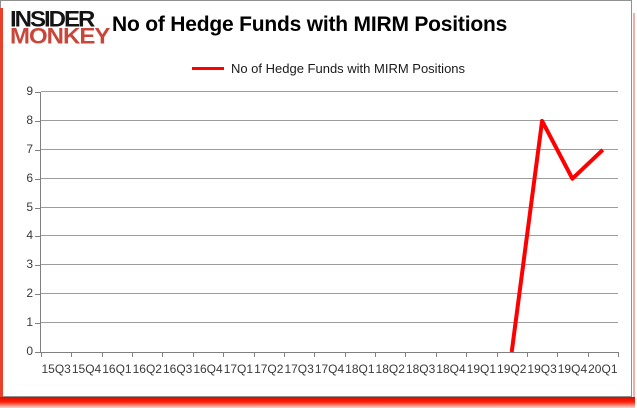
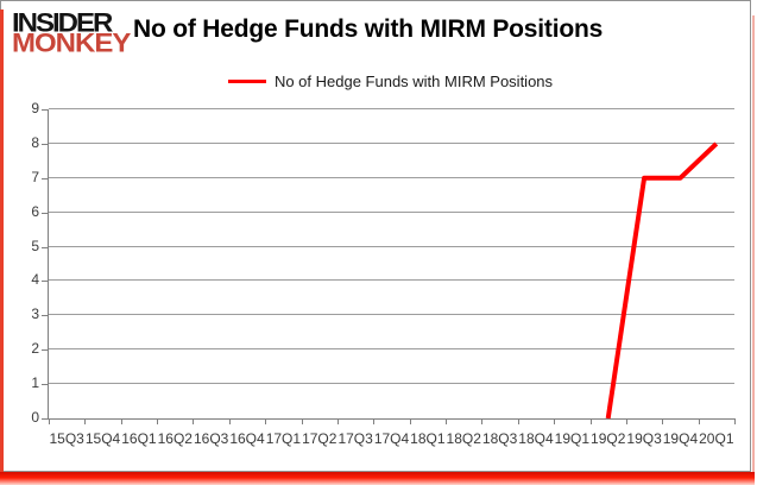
19Q3: 8 -> 7
19Q4: 6 -> 7
20Q1: 7 -> 8
